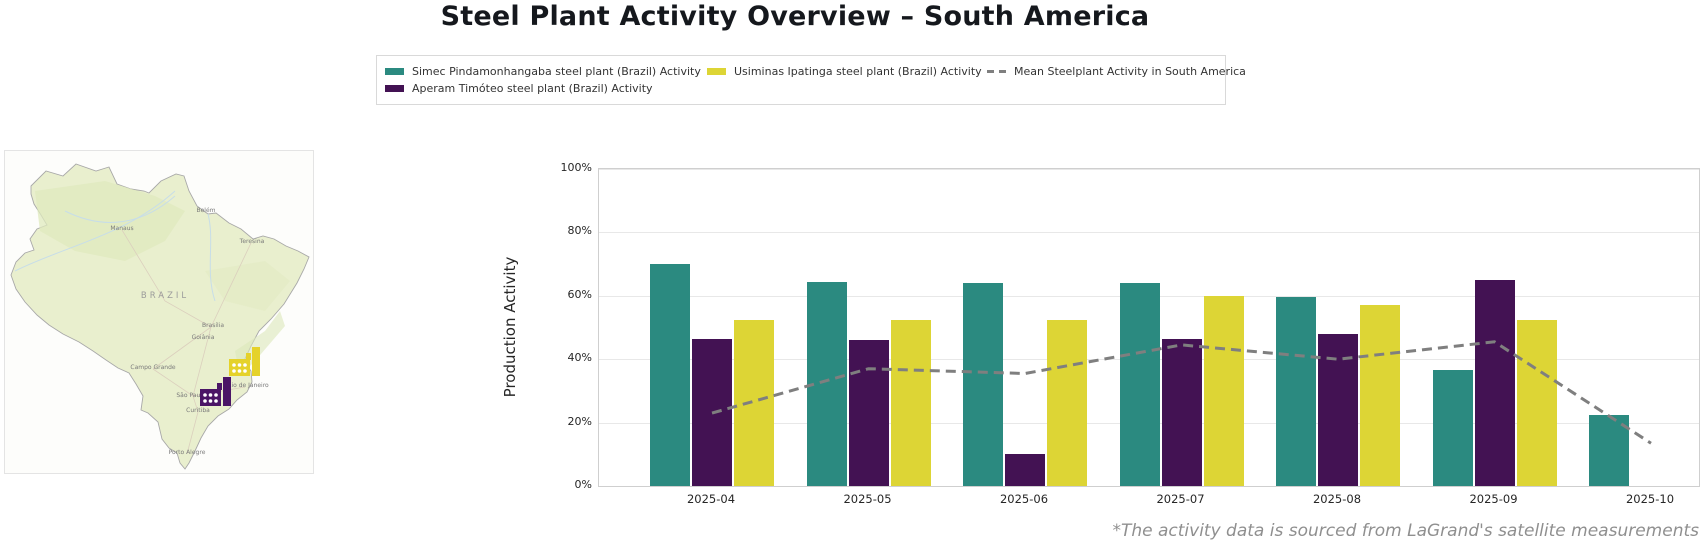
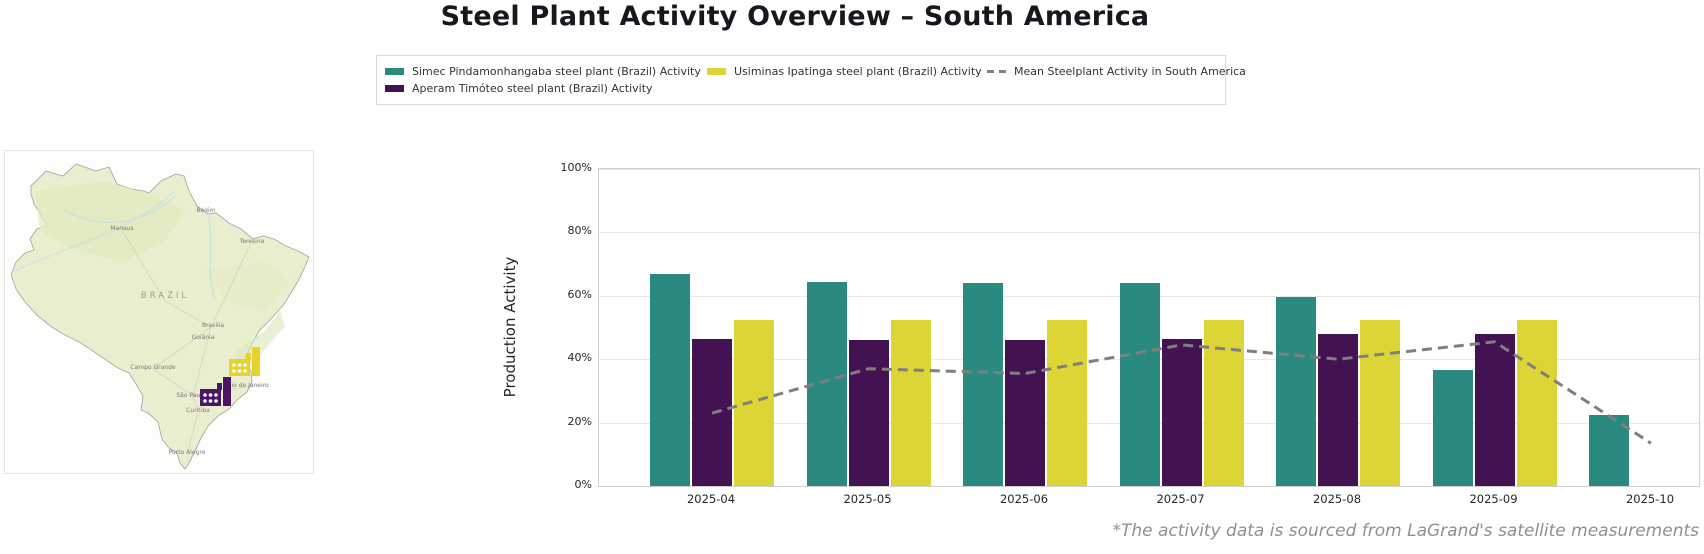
Simec Pindamonhangaba steel plant (Brazil) Activity/2025-04: 70% -> 67%
Aperam Timóteo steel plant (Brazil) Activity/2025-06: 10% -> 46%
Usiminas Ipatinga steel plant (Brazil) Activity/2025-07: 60% -> 52%
Usiminas Ipatinga steel plant (Brazil) Activity/2025-08: 57% -> 52%
Aperam Timóteo steel plant (Brazil) Activity/2025-09: 65% -> 48%
